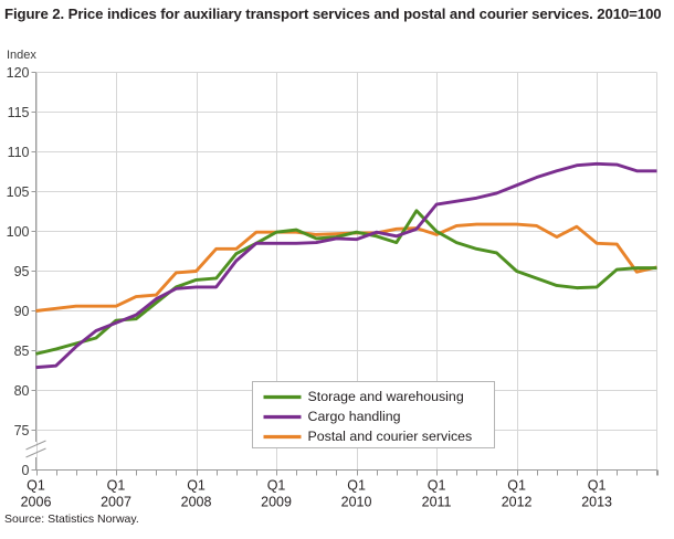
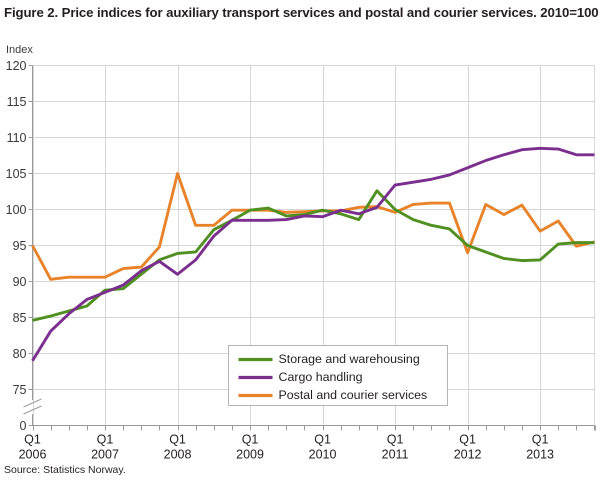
Cargo handling/Q1 2006: 83 -> 79
Postal and courier services/Q1 2006: 90 -> 95
Cargo handling/Q1 2008: 93 -> 91
Postal and courier services/Q1 2008: 95 -> 105
Postal and courier services/Q1 2012: 101 -> 94
Postal and courier services/Q1 2013: 98 -> 97
